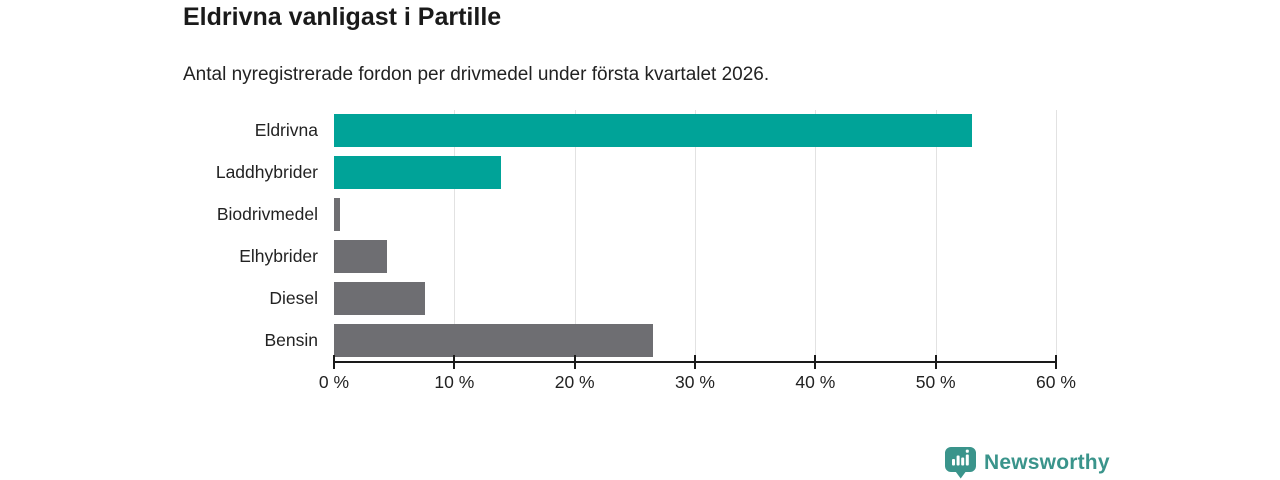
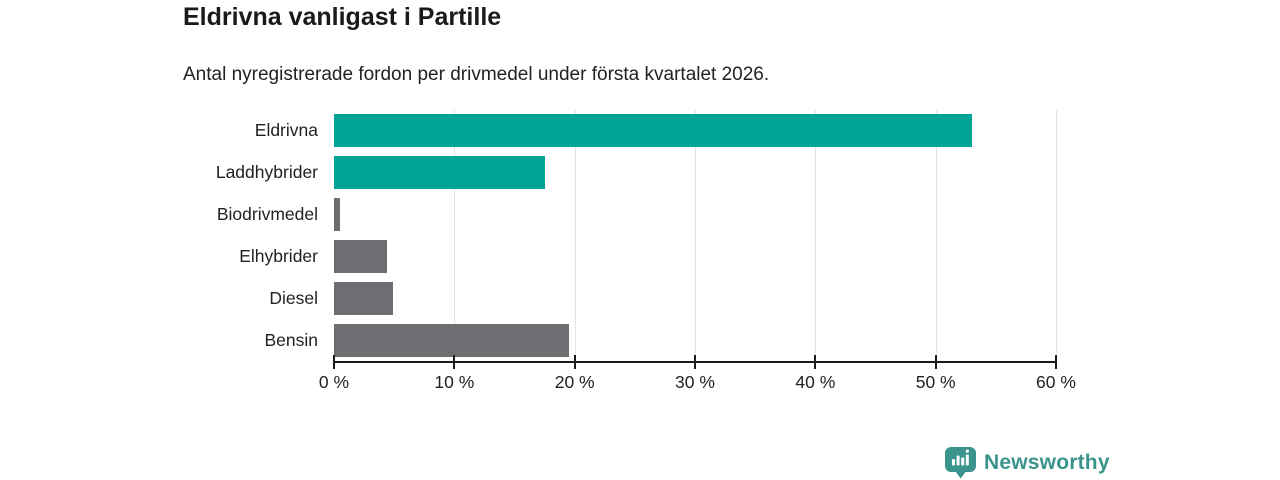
Laddhybrider: 13.9% -> 17.5%
Diesel: 7.6% -> 4.9%
Bensin: 26.5% -> 19.5%
